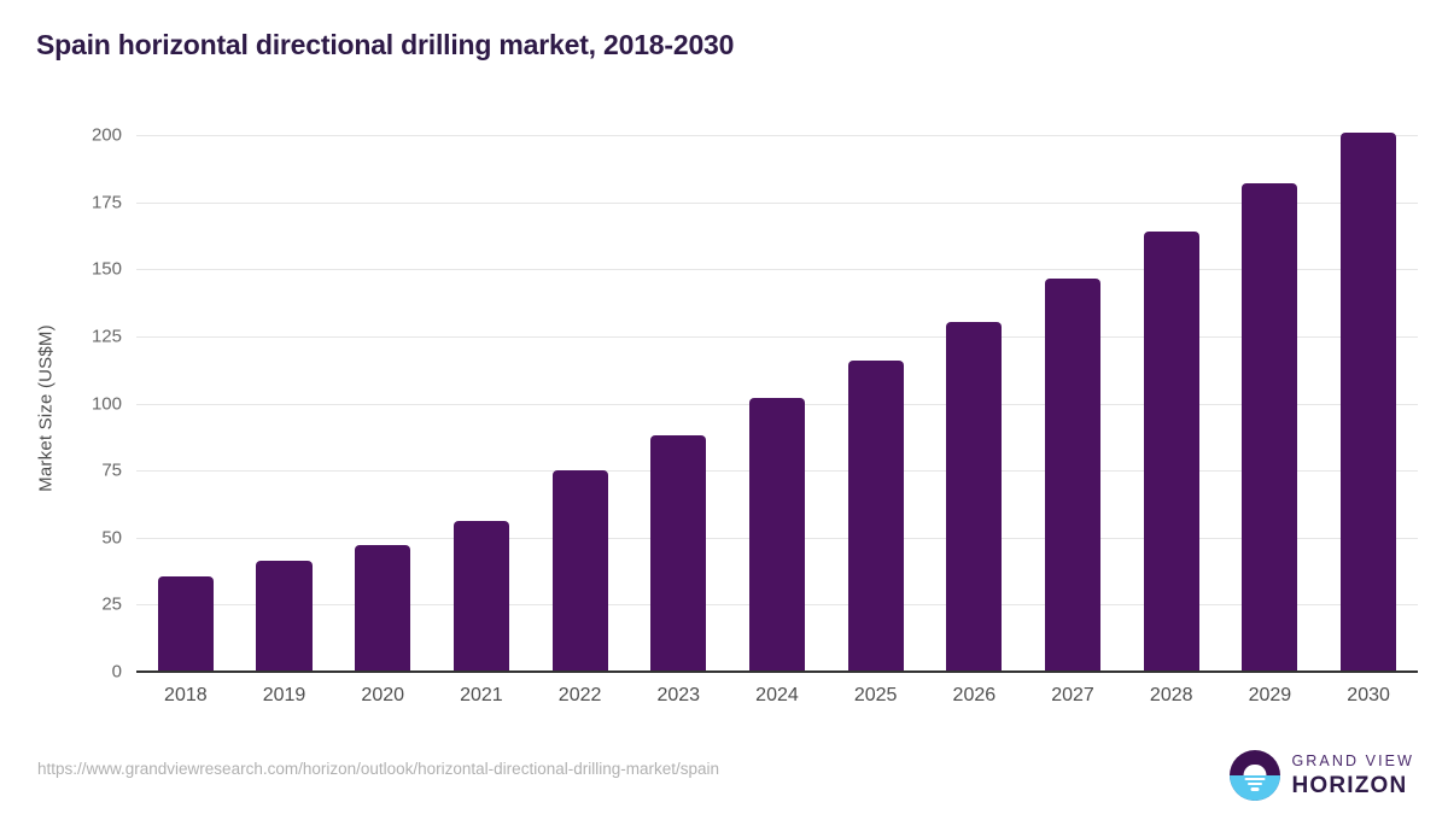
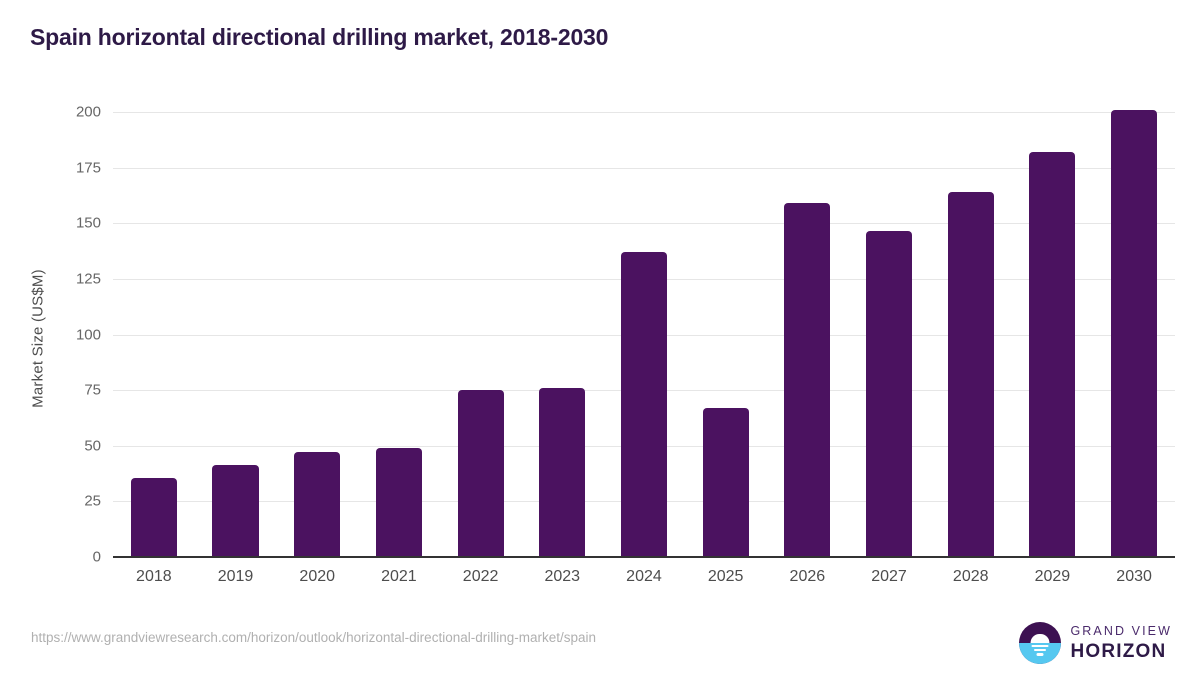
2021: 56 -> 49
2023: 88 -> 76
2024: 102 -> 137
2025: 116 -> 67
2026: 130 -> 159
